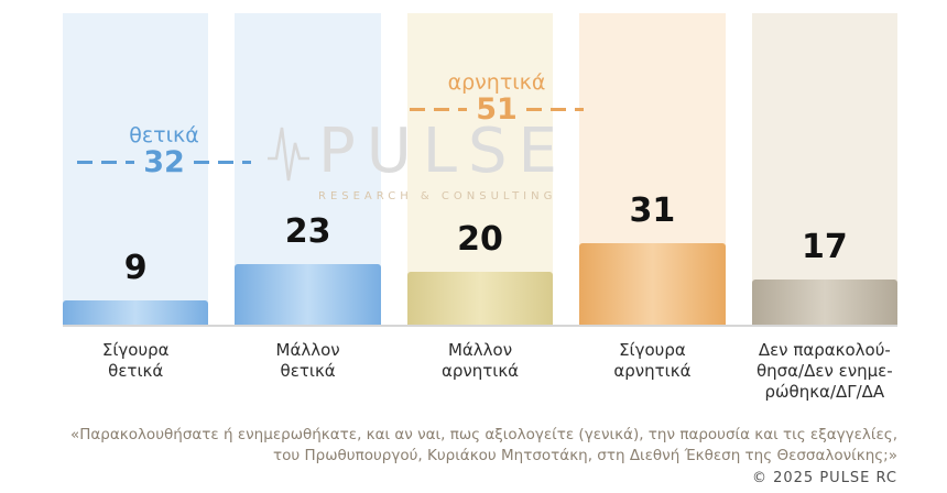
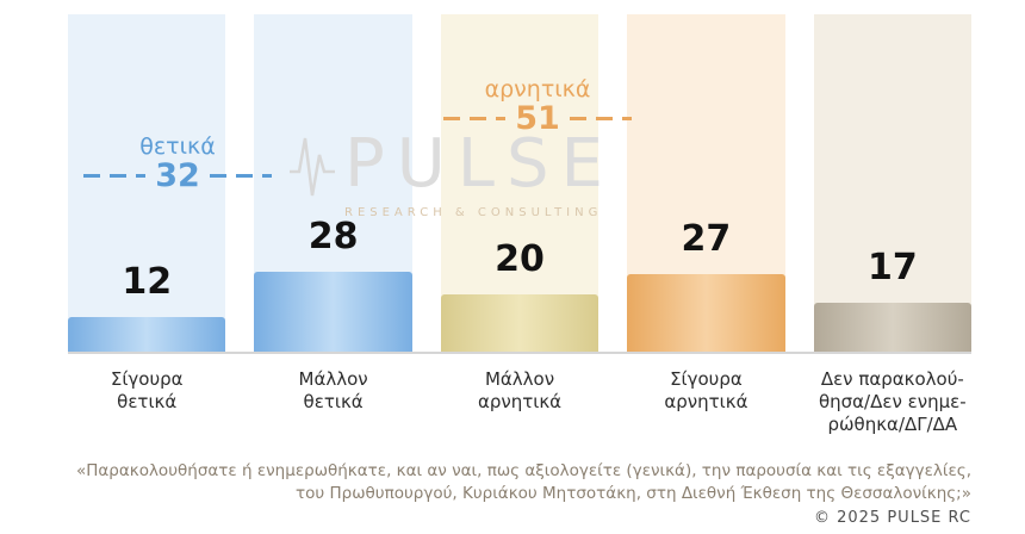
Σίγουρα θετικά: 9 -> 12
Μάλλον θετικά: 23 -> 28
Σίγουρα αρνητικά: 31 -> 27
